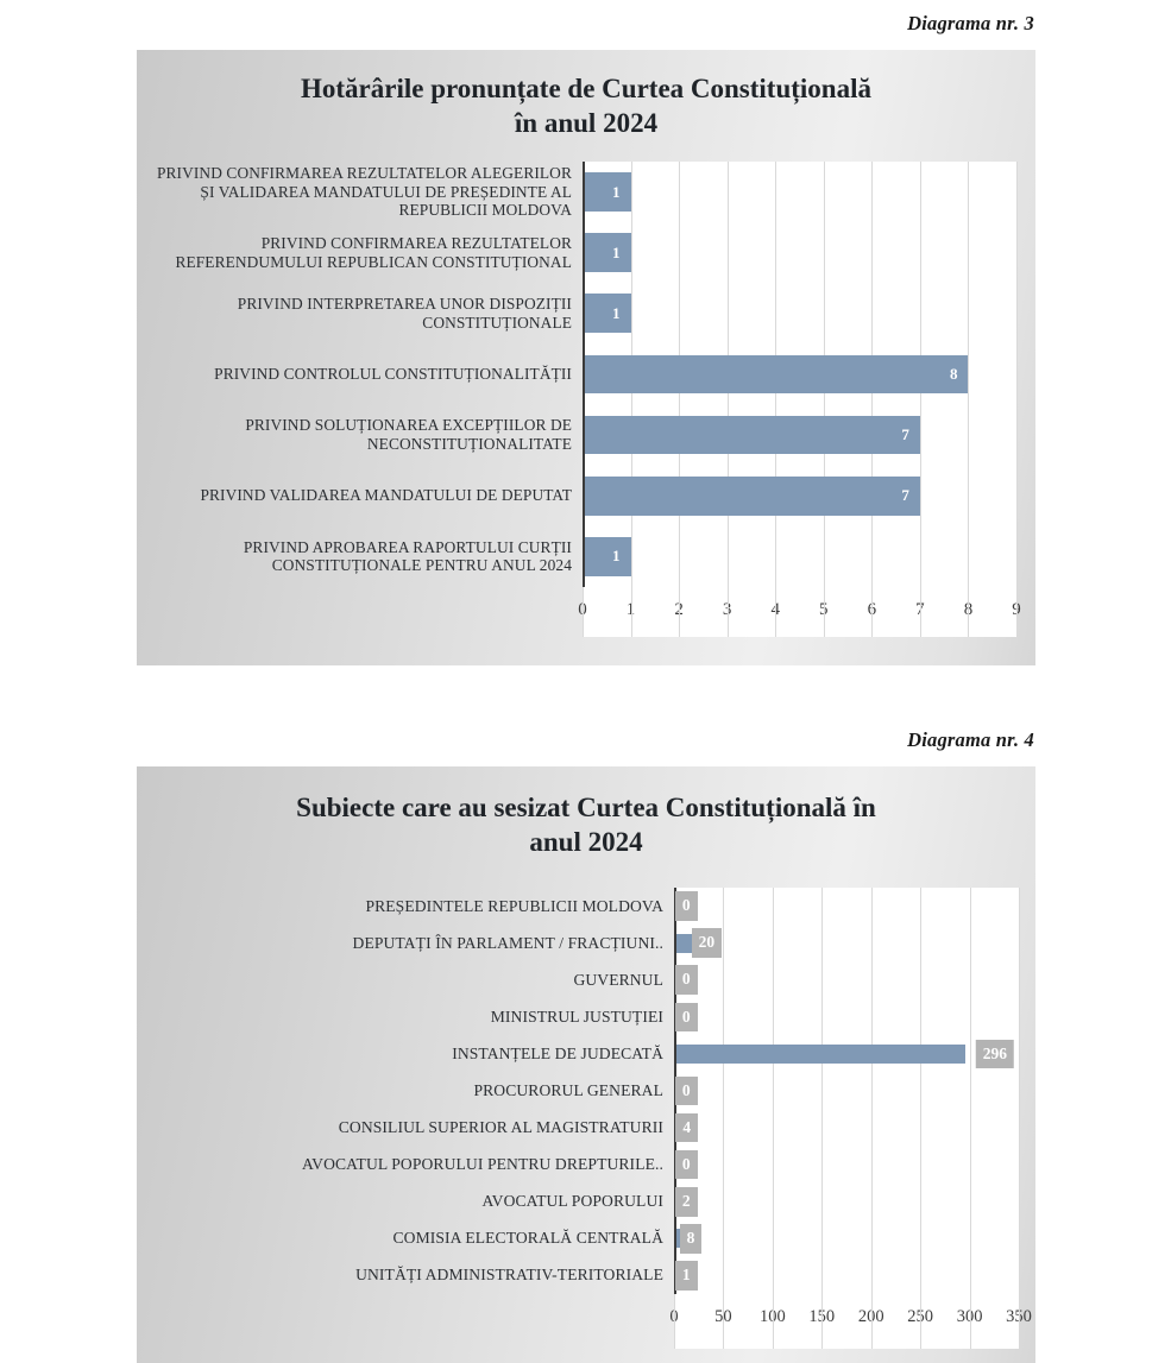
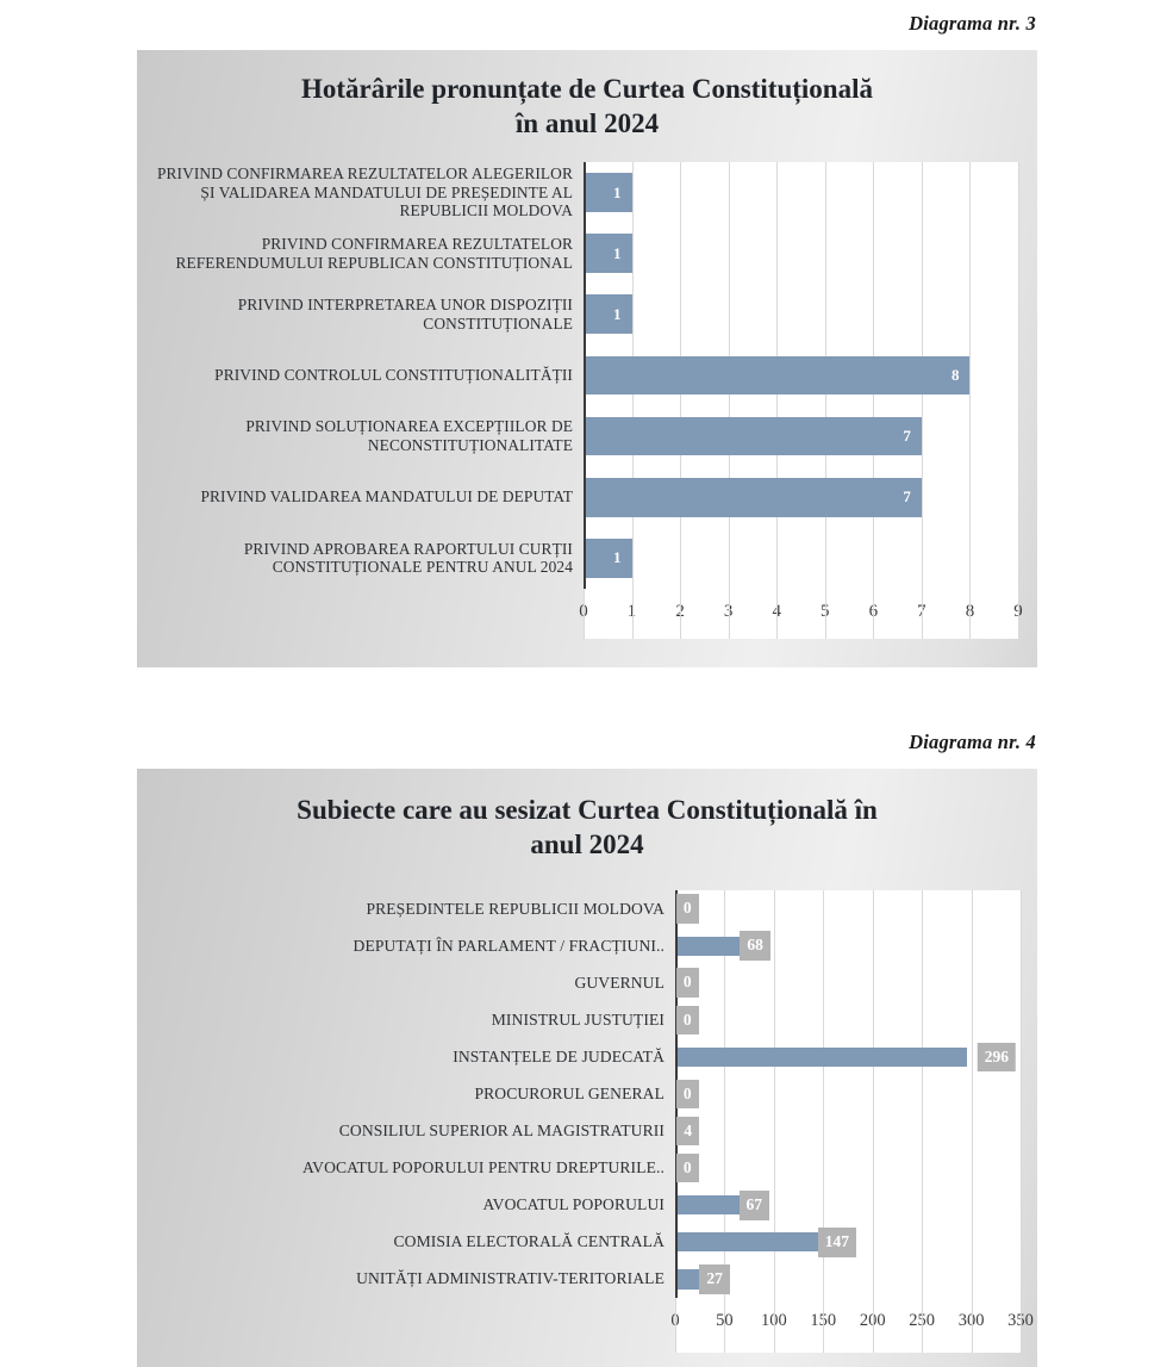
Subiecte care au sesizat Curtea Constituțională în anul 2024/DEPUTAȚI ÎN PARLAMENT / FRACȚIUNI..: 20 -> 68
Subiecte care au sesizat Curtea Constituțională în anul 2024/AVOCATUL POPORULUI: 2 -> 67
Subiecte care au sesizat Curtea Constituțională în anul 2024/COMISIA ELECTORALĂ CENTRALĂ: 8 -> 147
Subiecte care au sesizat Curtea Constituțională în anul 2024/UNITĂȚI ADMINISTRATIV-TERITORIALE: 1 -> 27
